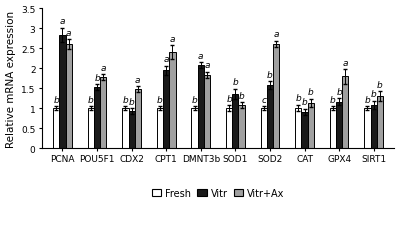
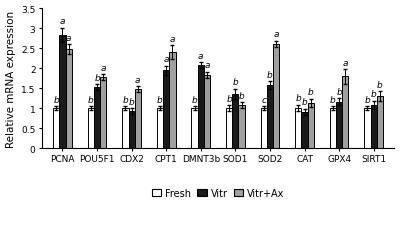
Vitr+Ax/PCNA: 2.60 -> 2.47
